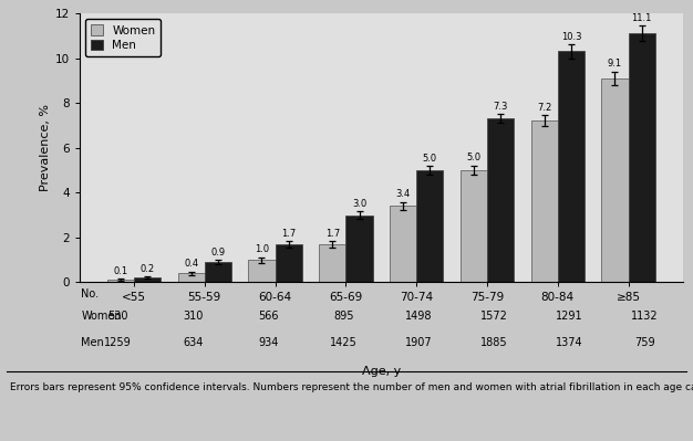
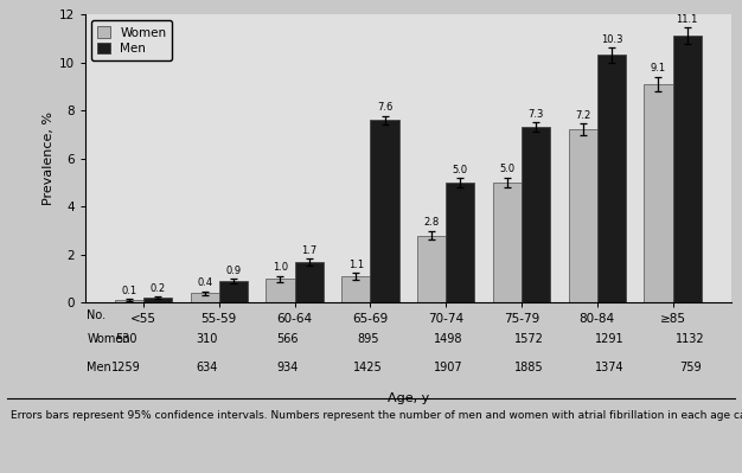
Women/65-69: 1.7 -> 1.1
Men/65-69: 3.0 -> 7.6
Women/70-74: 3.4 -> 2.8
